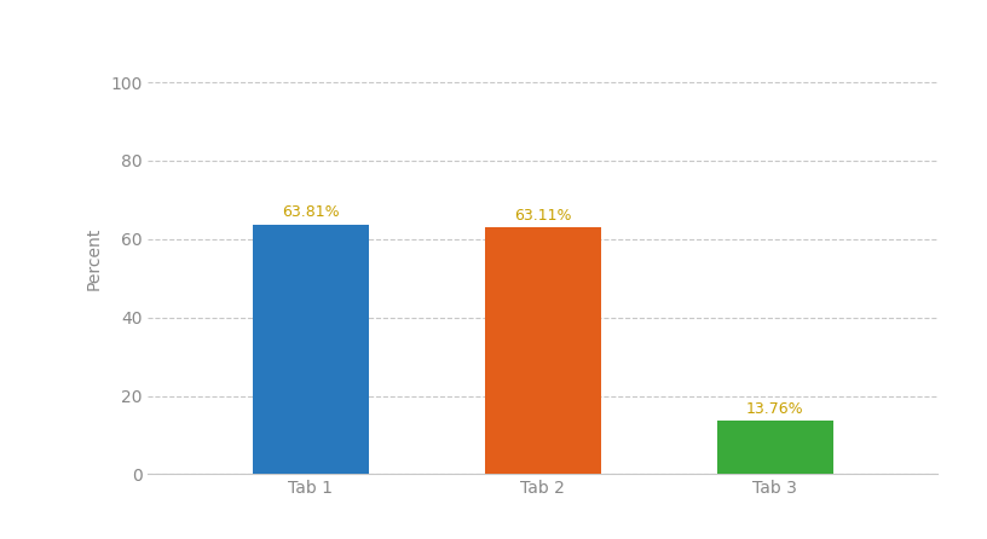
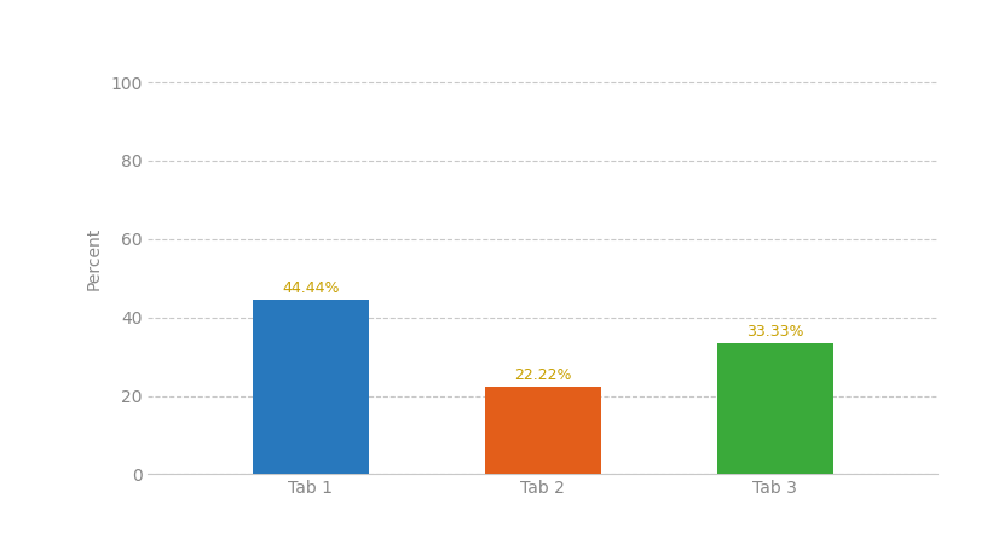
Tab 1: 63.81% -> 44.44%
Tab 2: 63.11% -> 22.22%
Tab 3: 13.76% -> 33.33%
